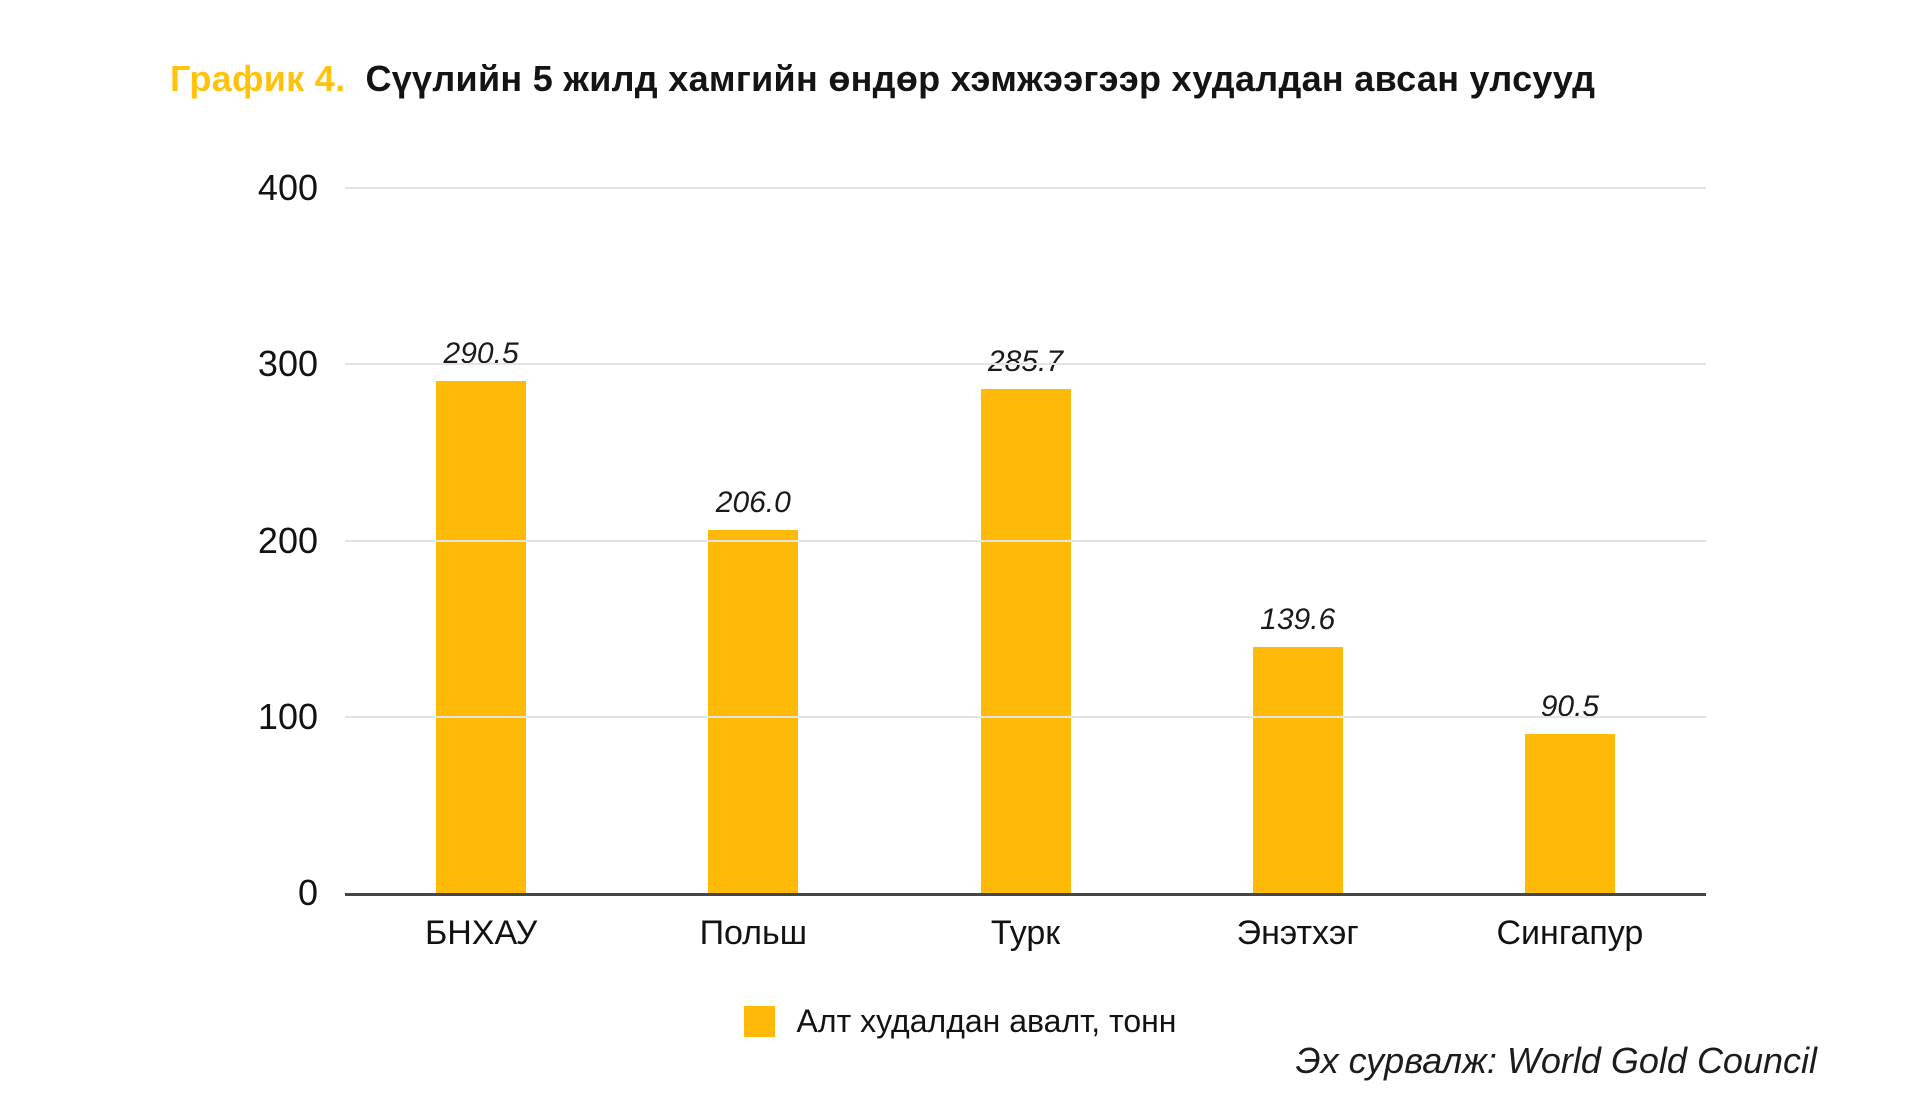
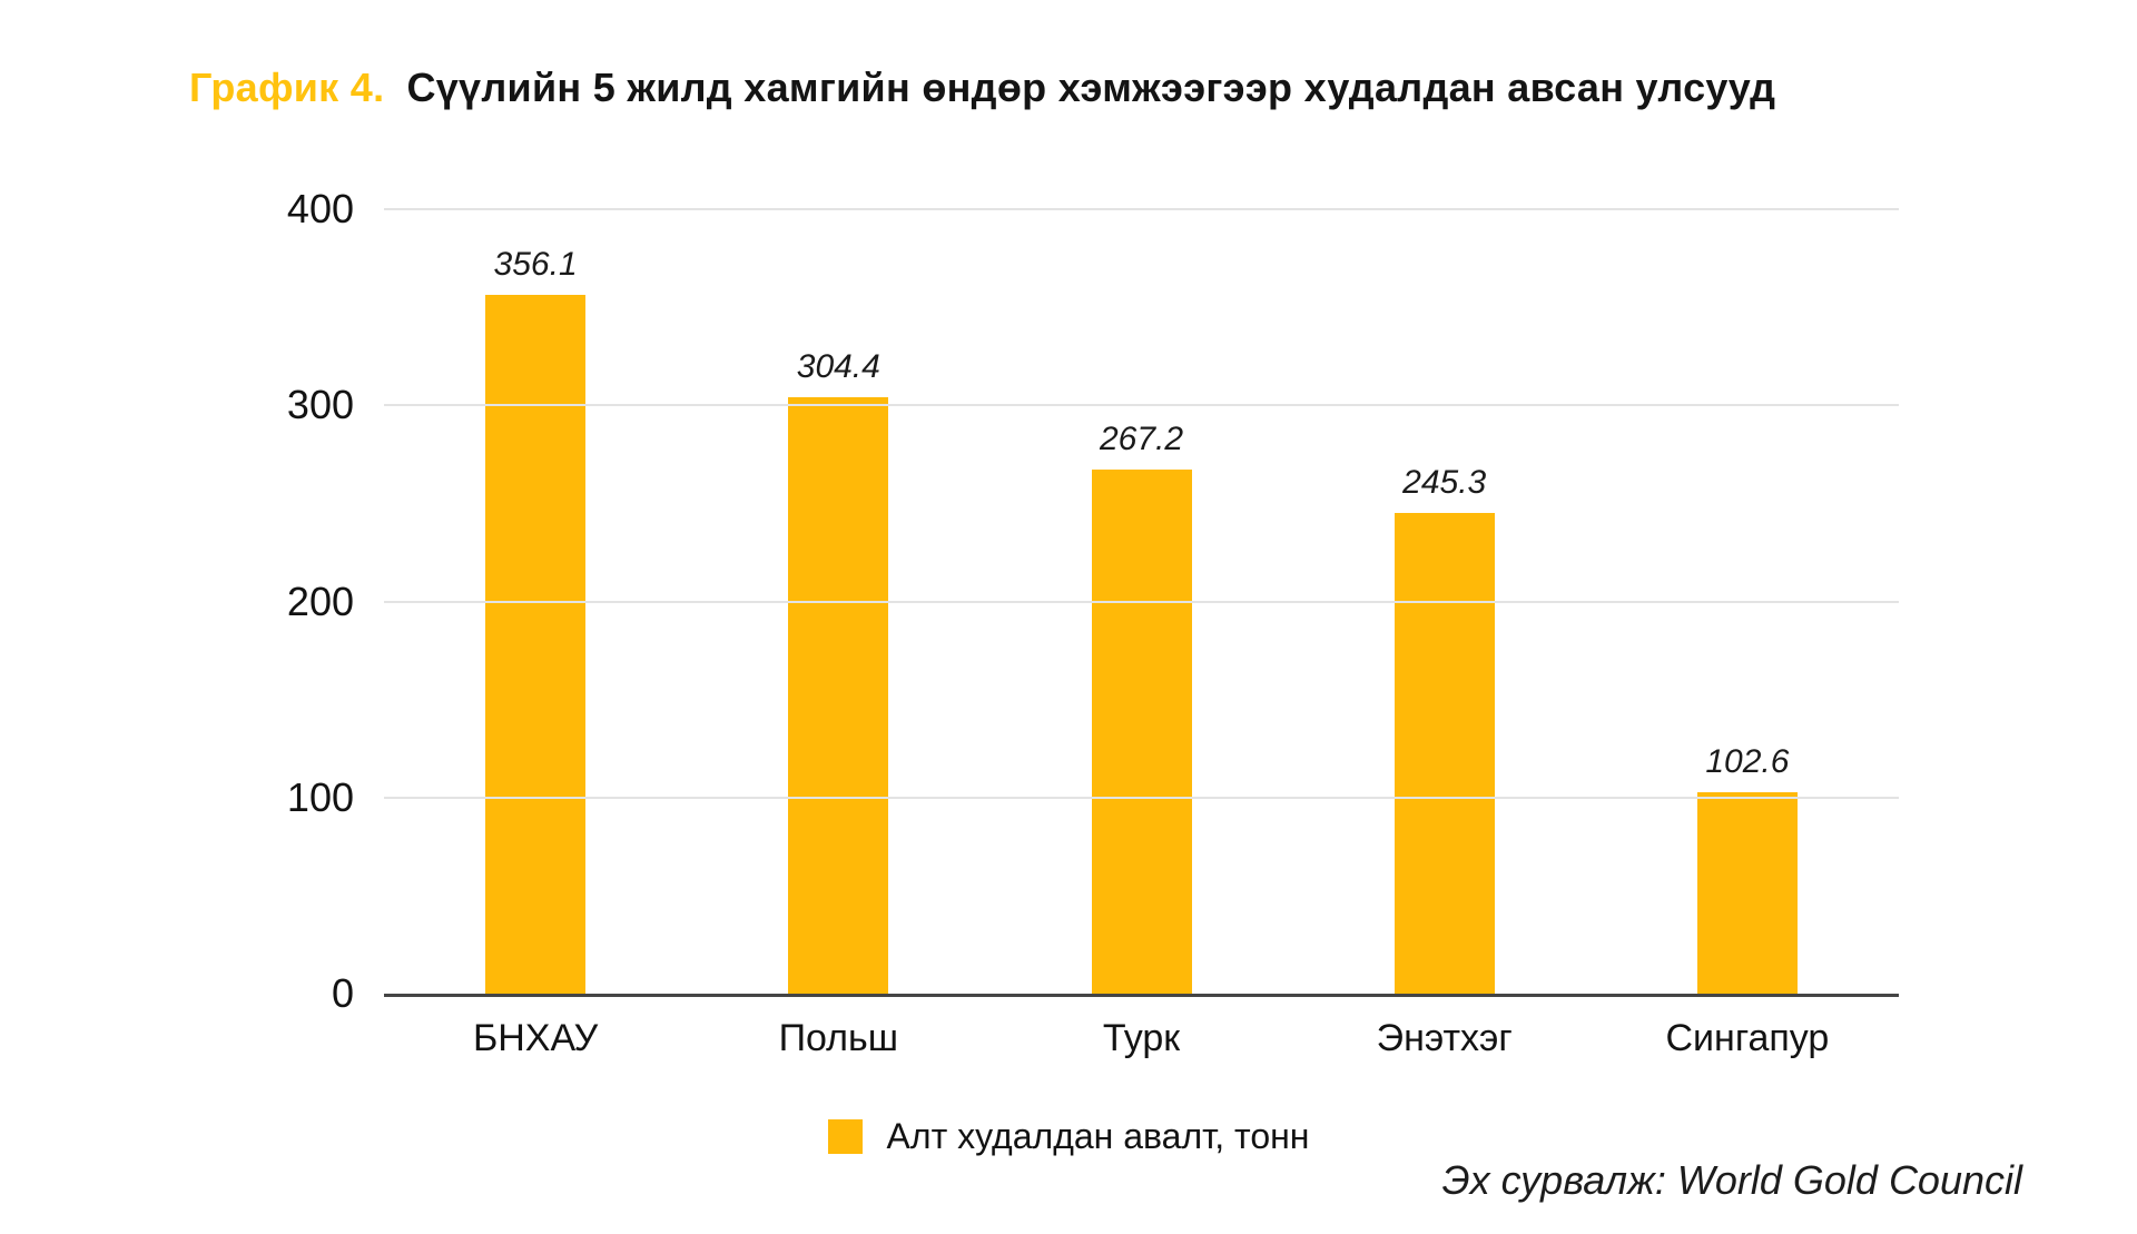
БНХАУ: 290.5 -> 356.1
Польш: 206.0 -> 304.4
Турк: 285.7 -> 267.2
Энэтхэг: 139.6 -> 245.3
Сингапур: 90.5 -> 102.6
